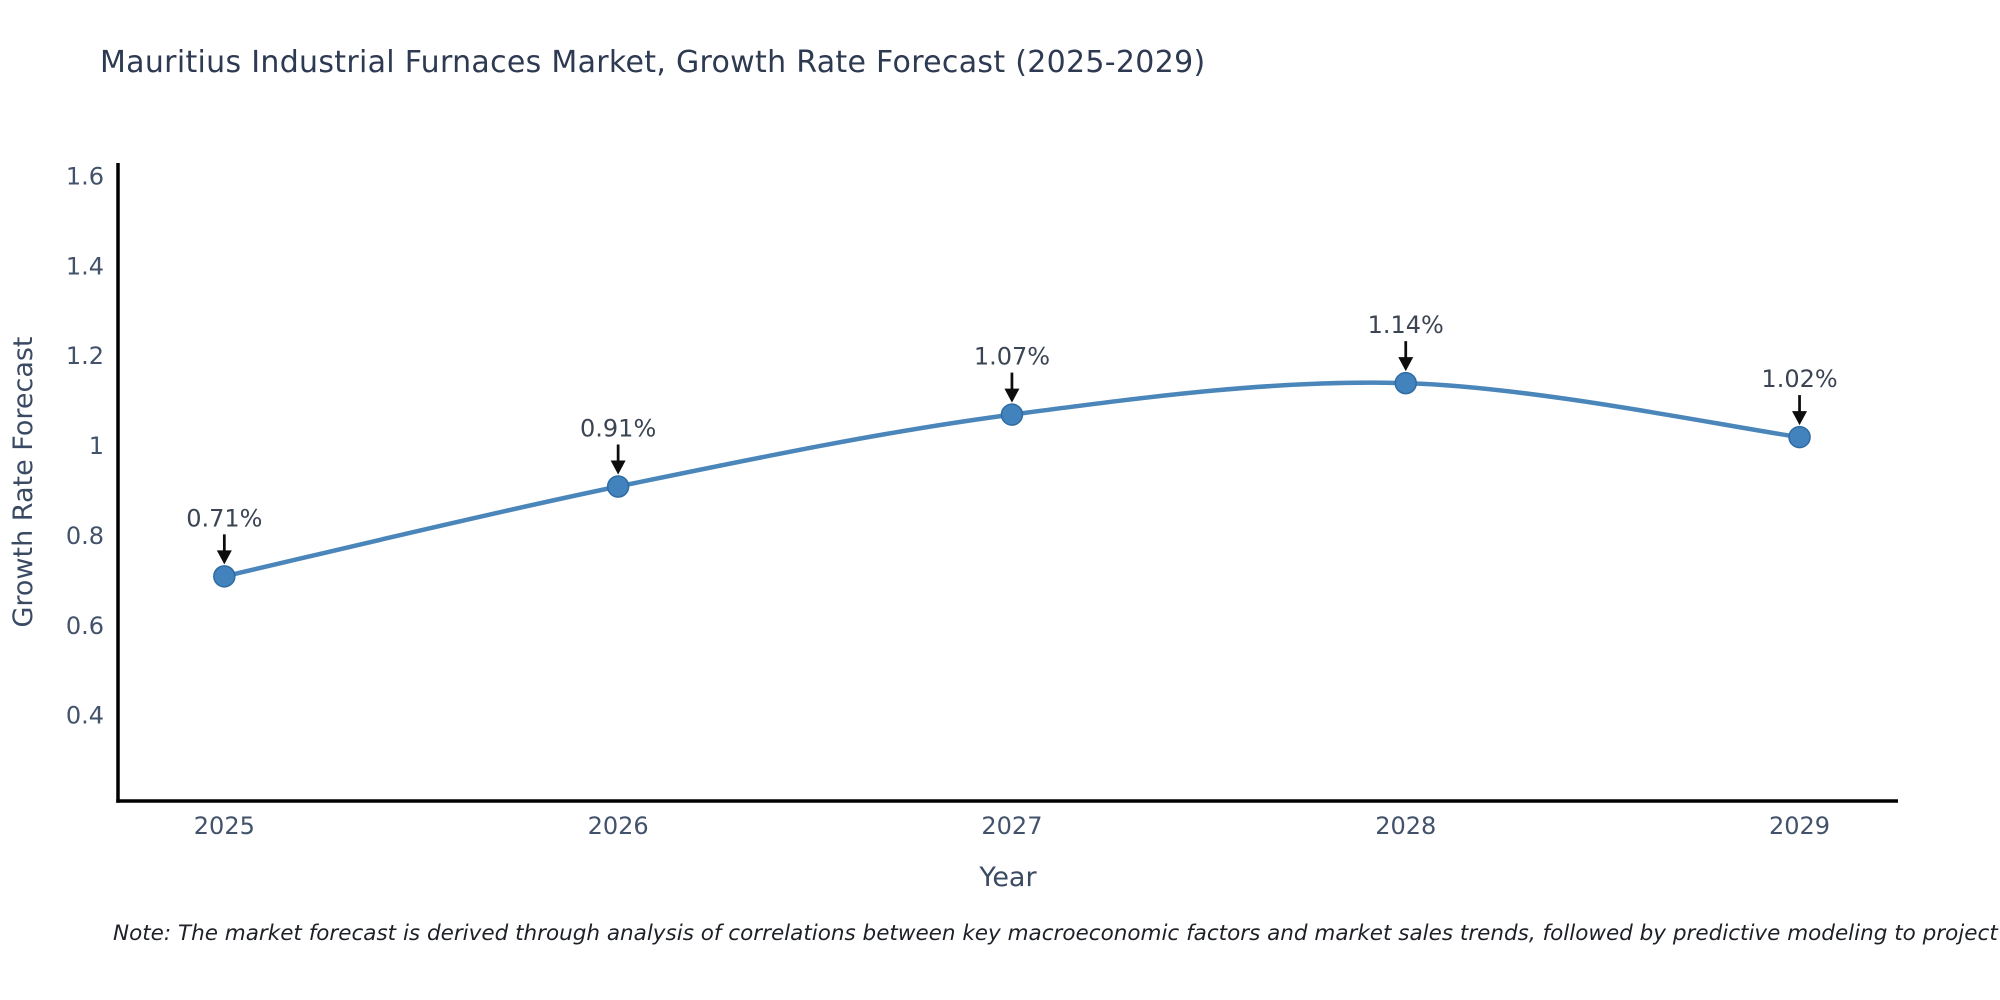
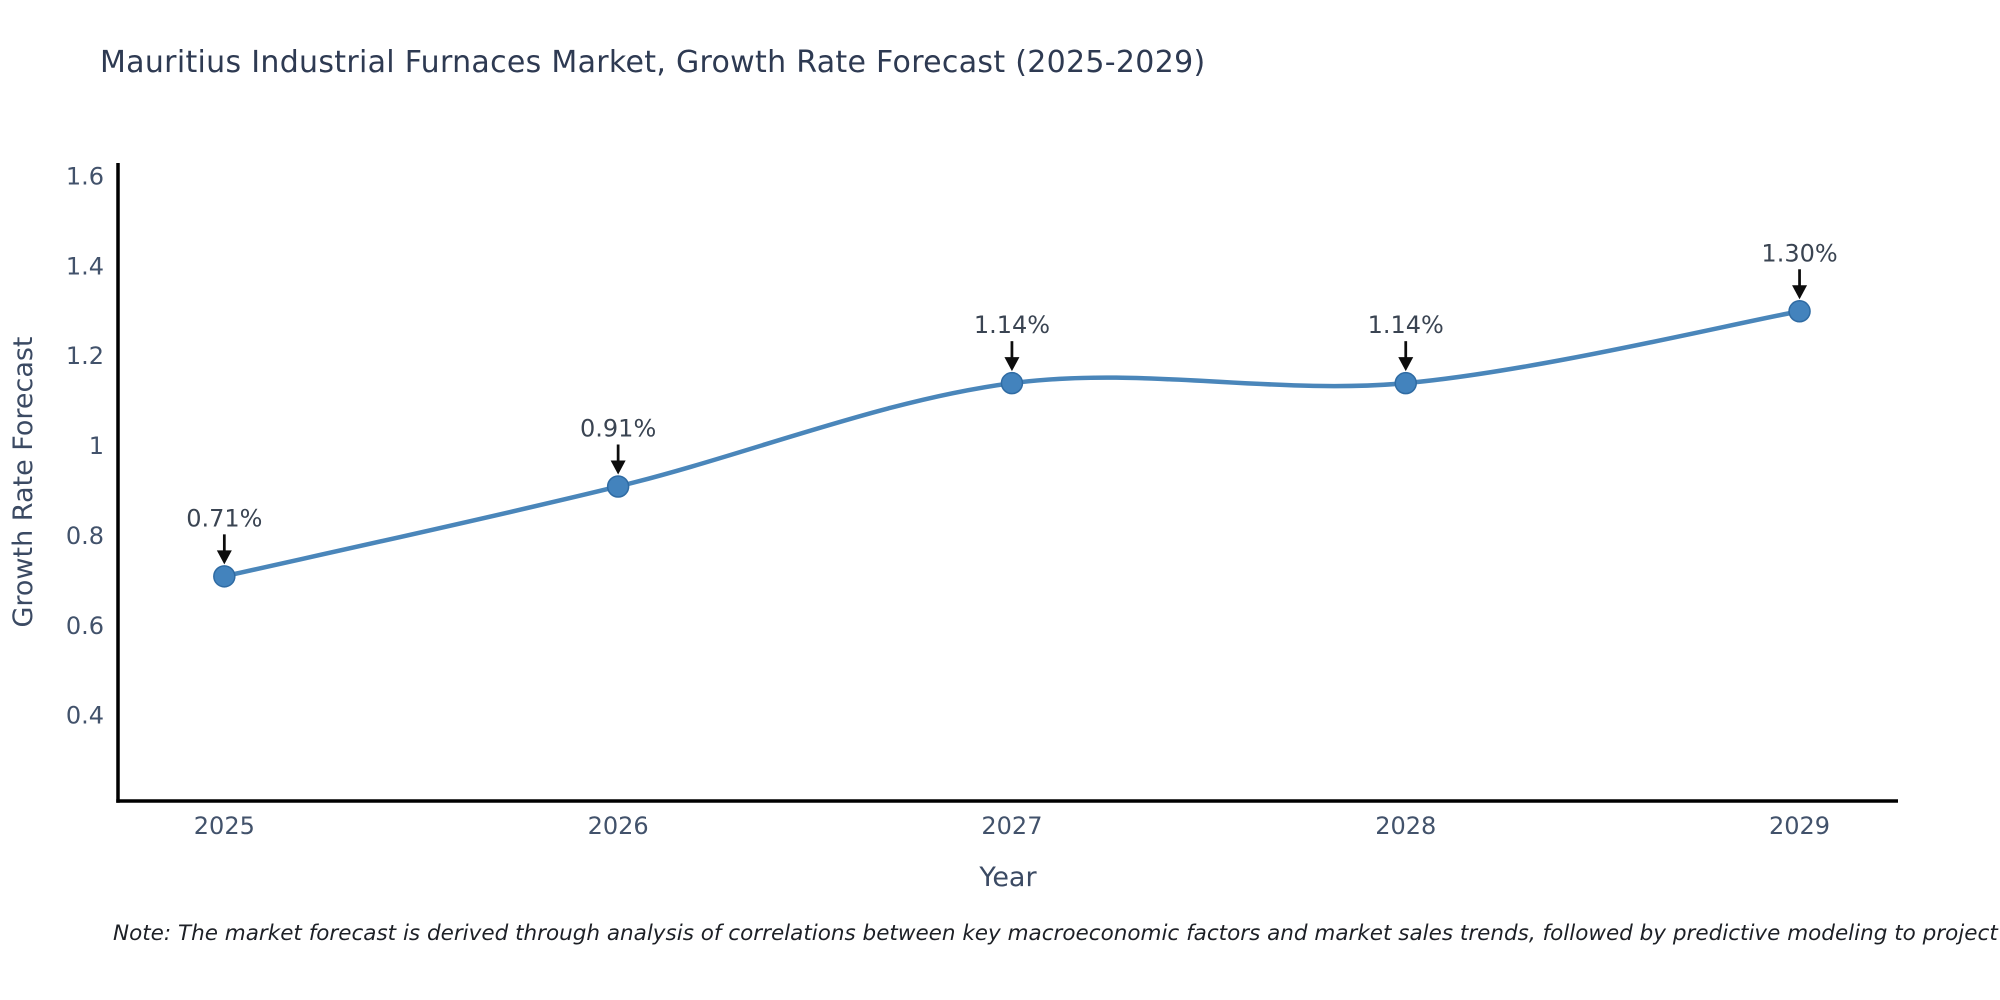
2027: 1.07% -> 1.14%
2029: 1.02% -> 1.30%
